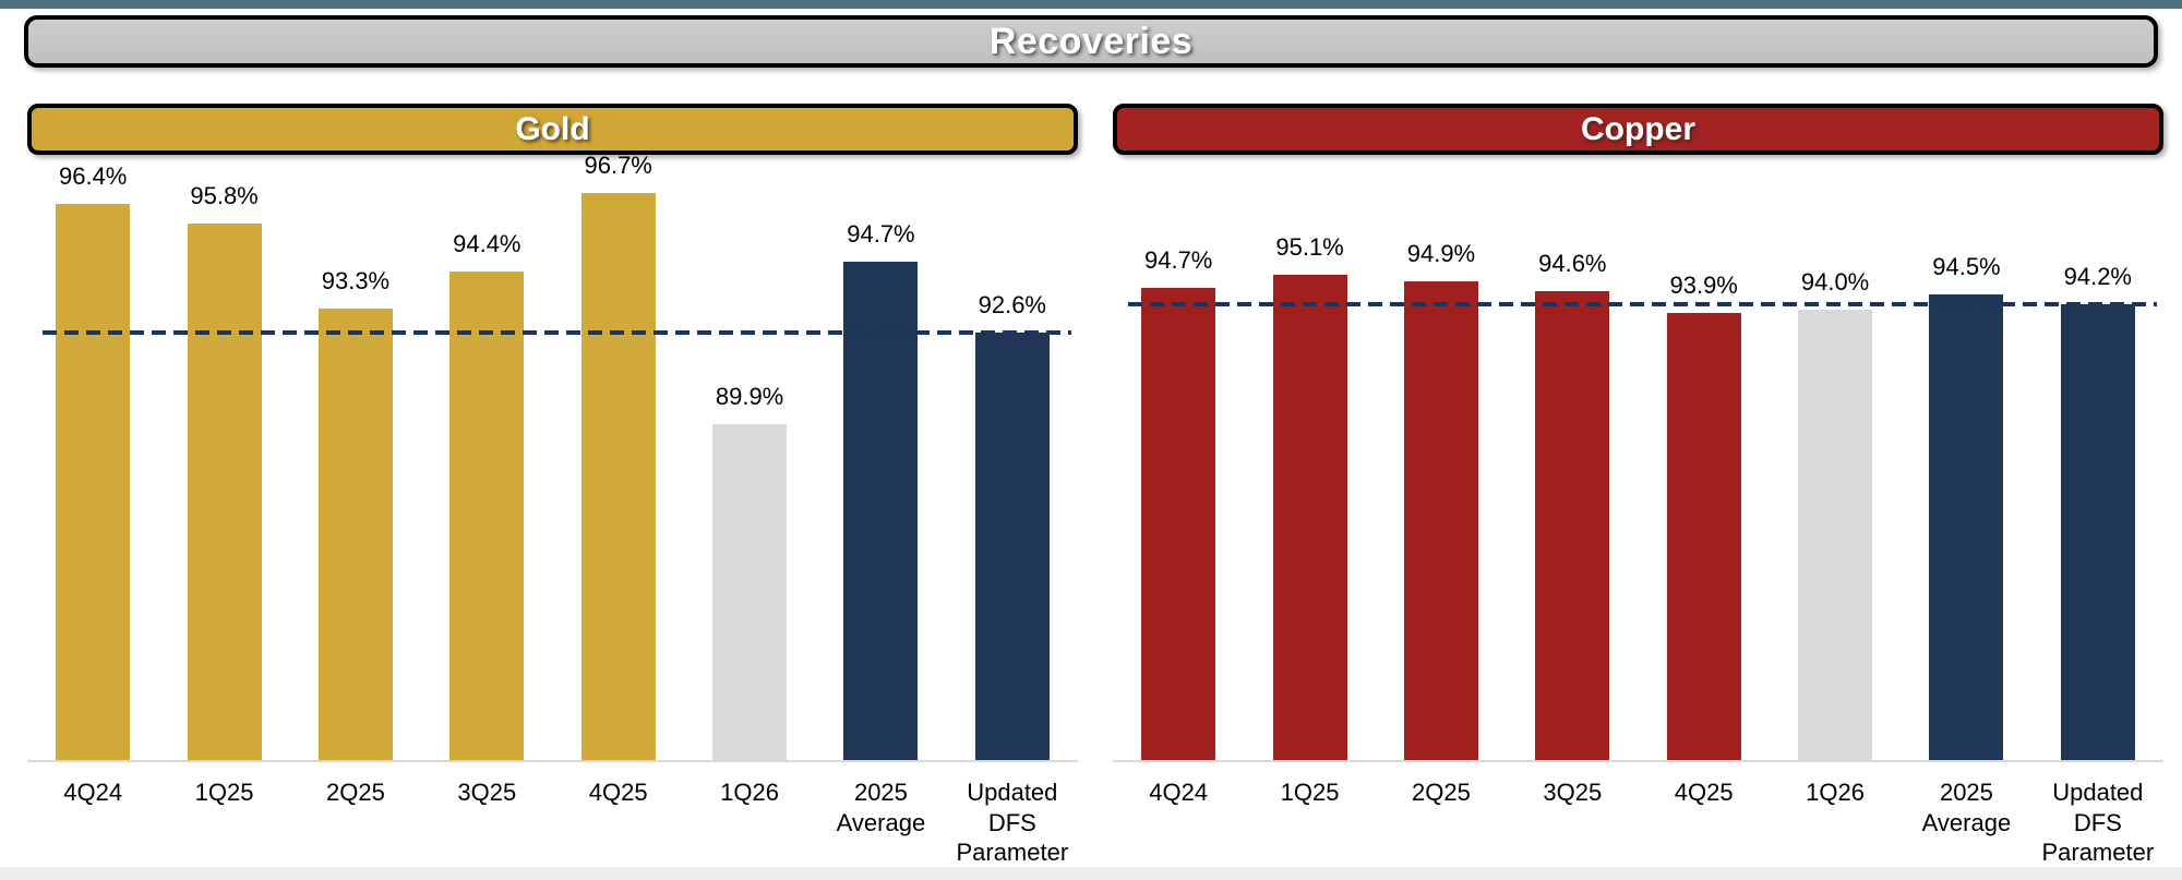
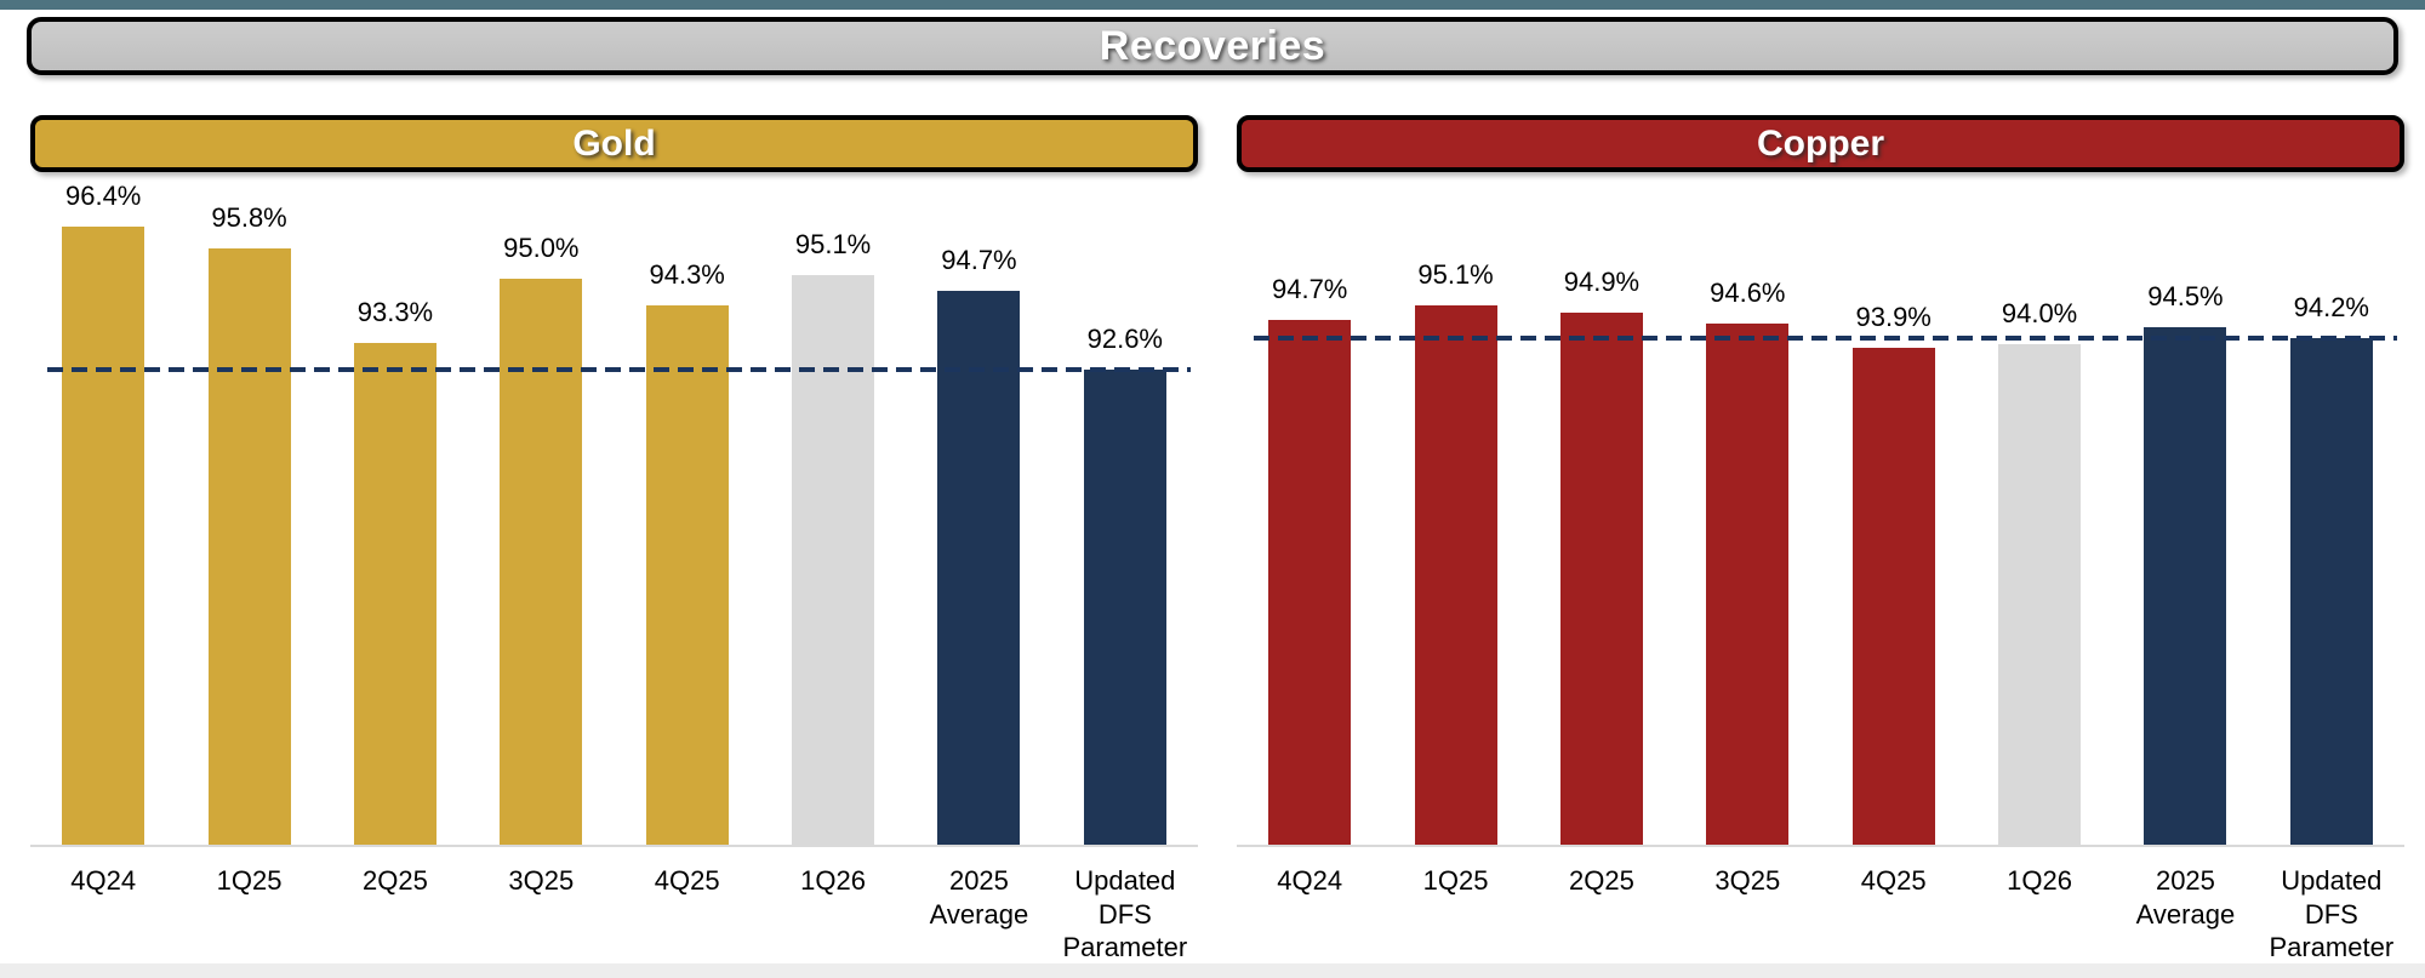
Gold/3Q25: 94.4% -> 95.0%
Gold/4Q25: 96.7% -> 94.3%
Gold/1Q26: 89.9% -> 95.1%
